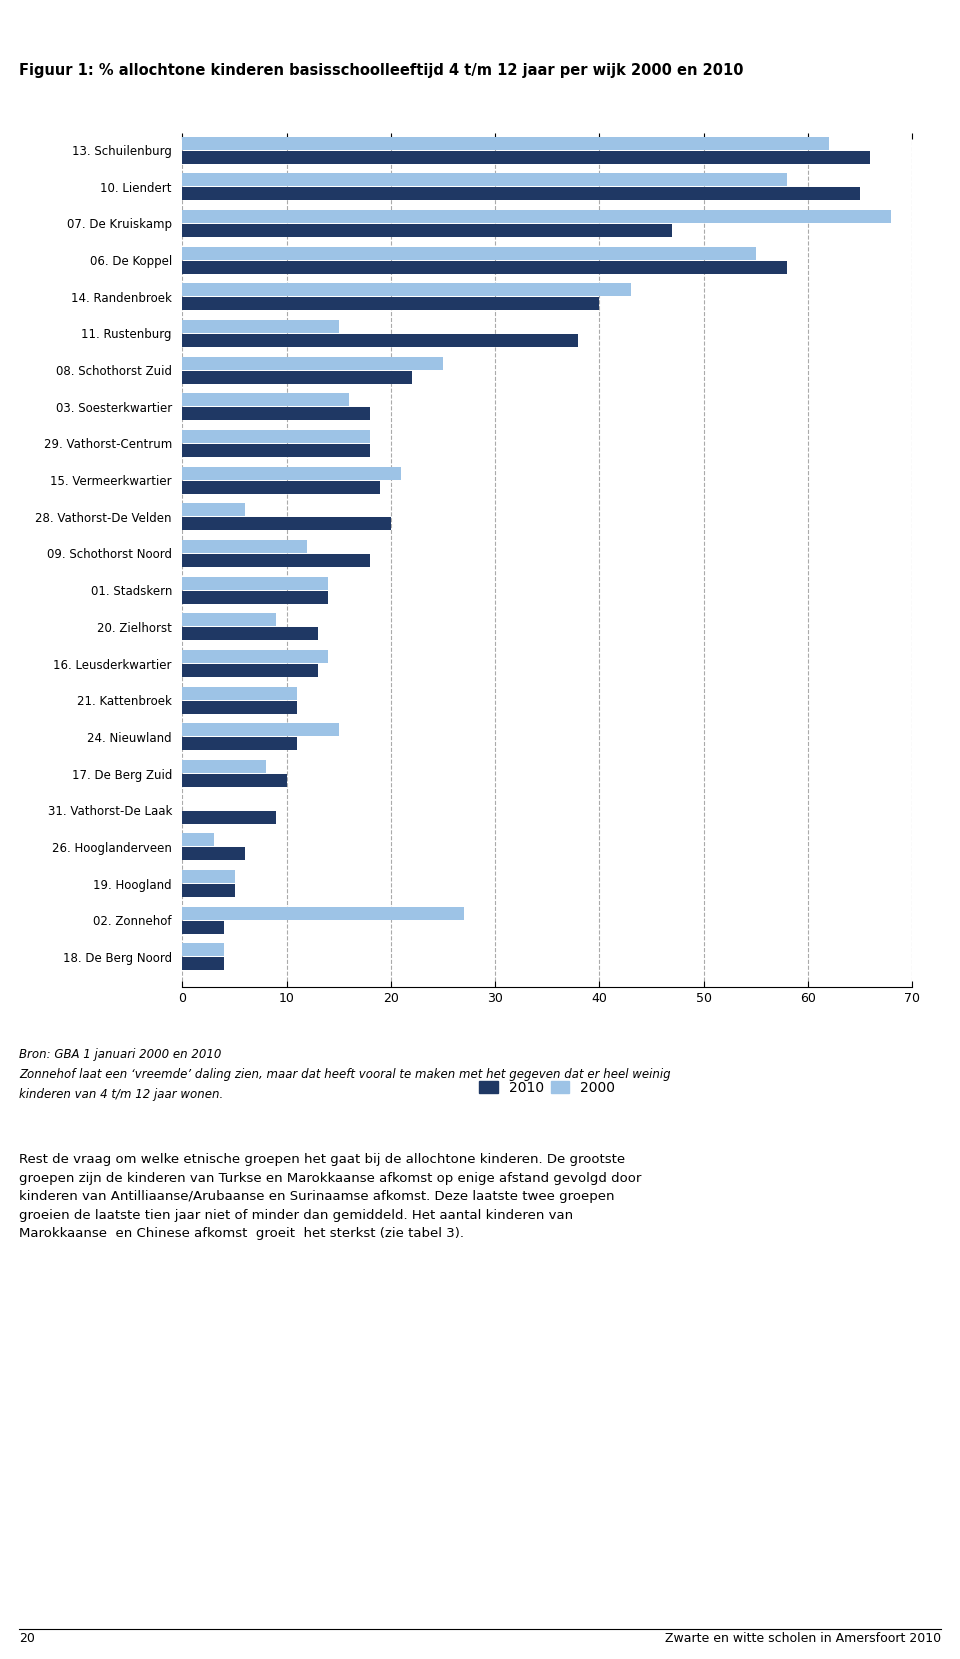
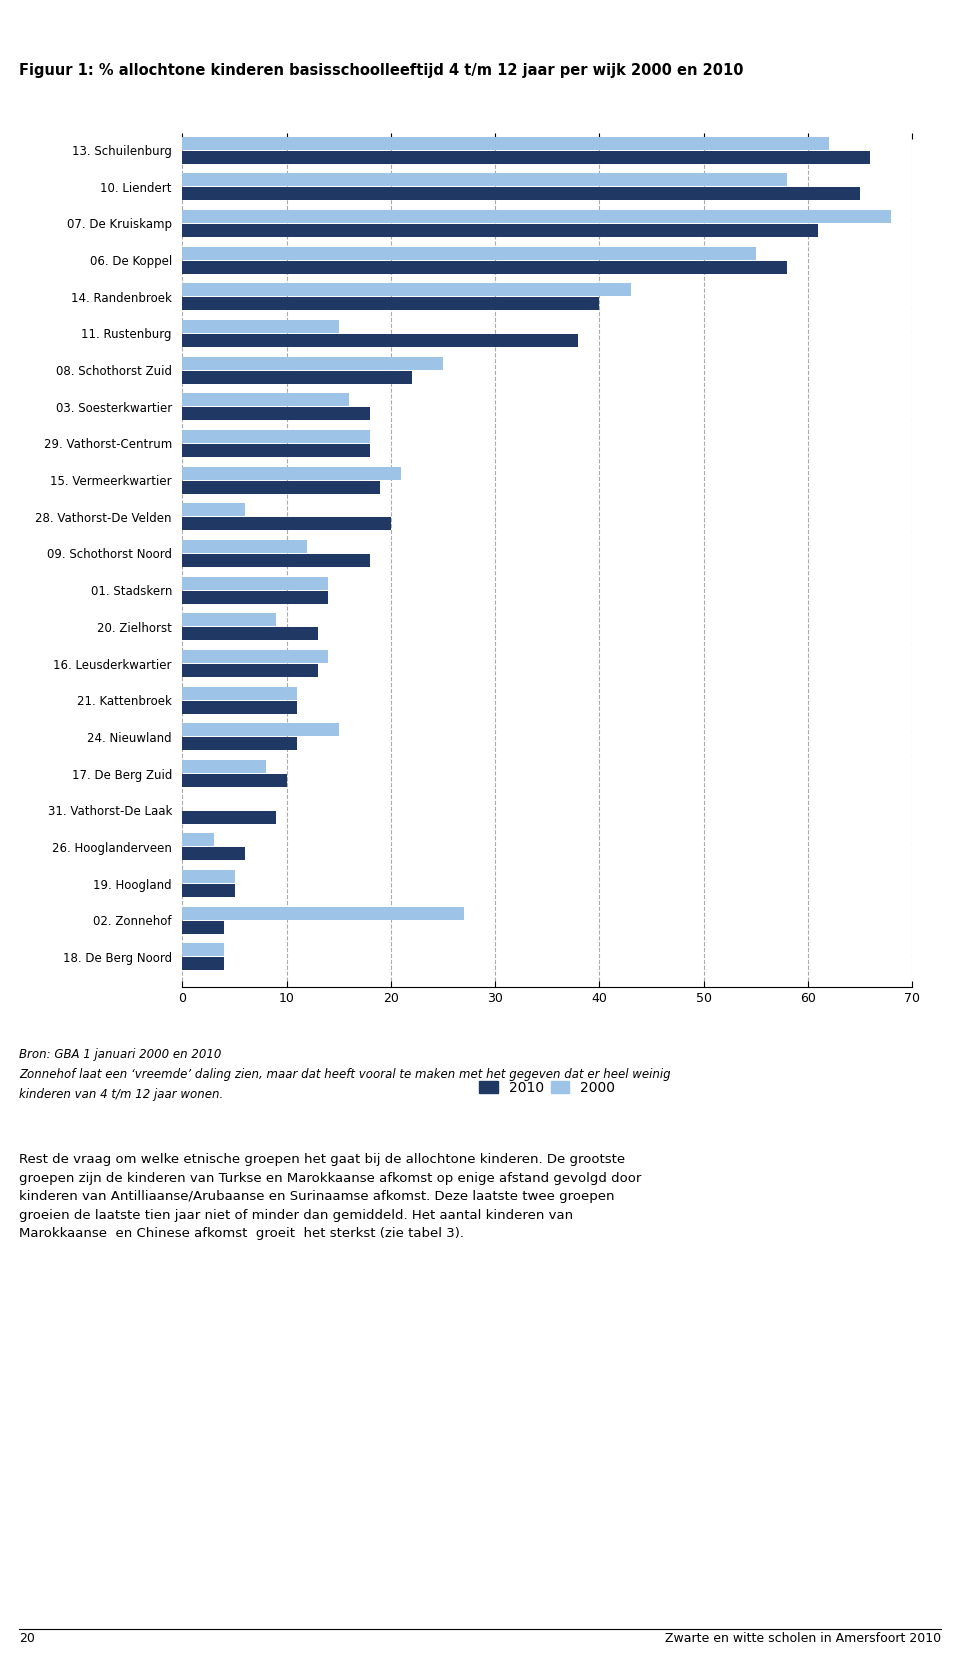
2010/07. De Kruiskamp: 47 -> 61
